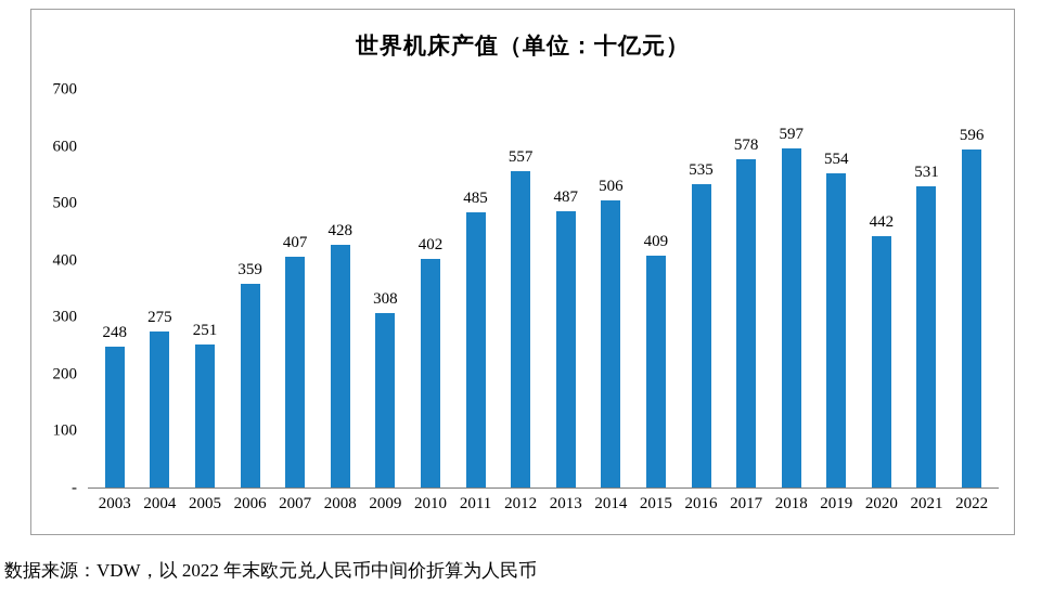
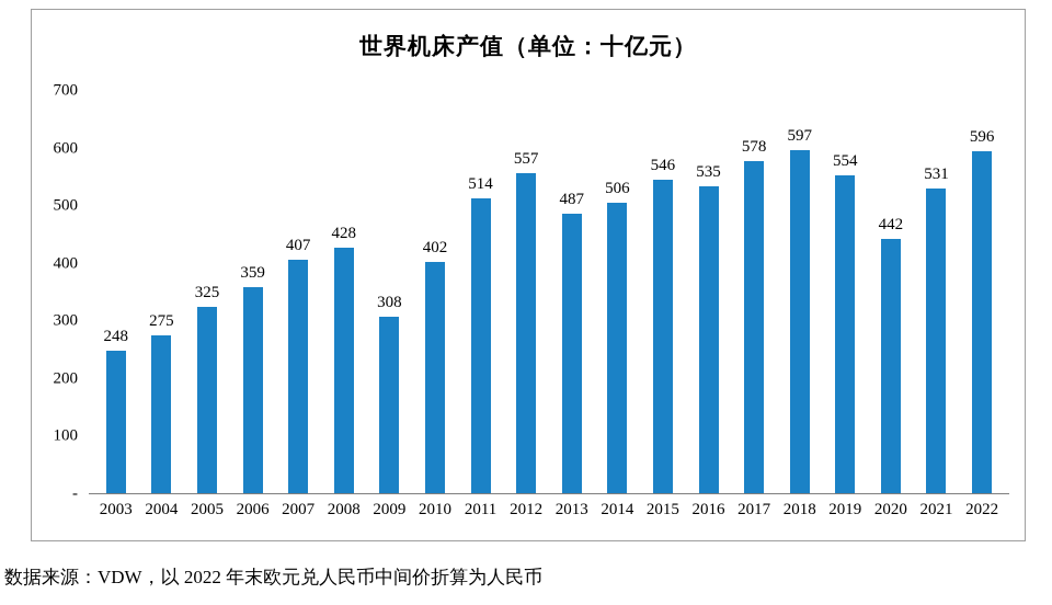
2005: 251 -> 325
2011: 485 -> 514
2015: 409 -> 546
